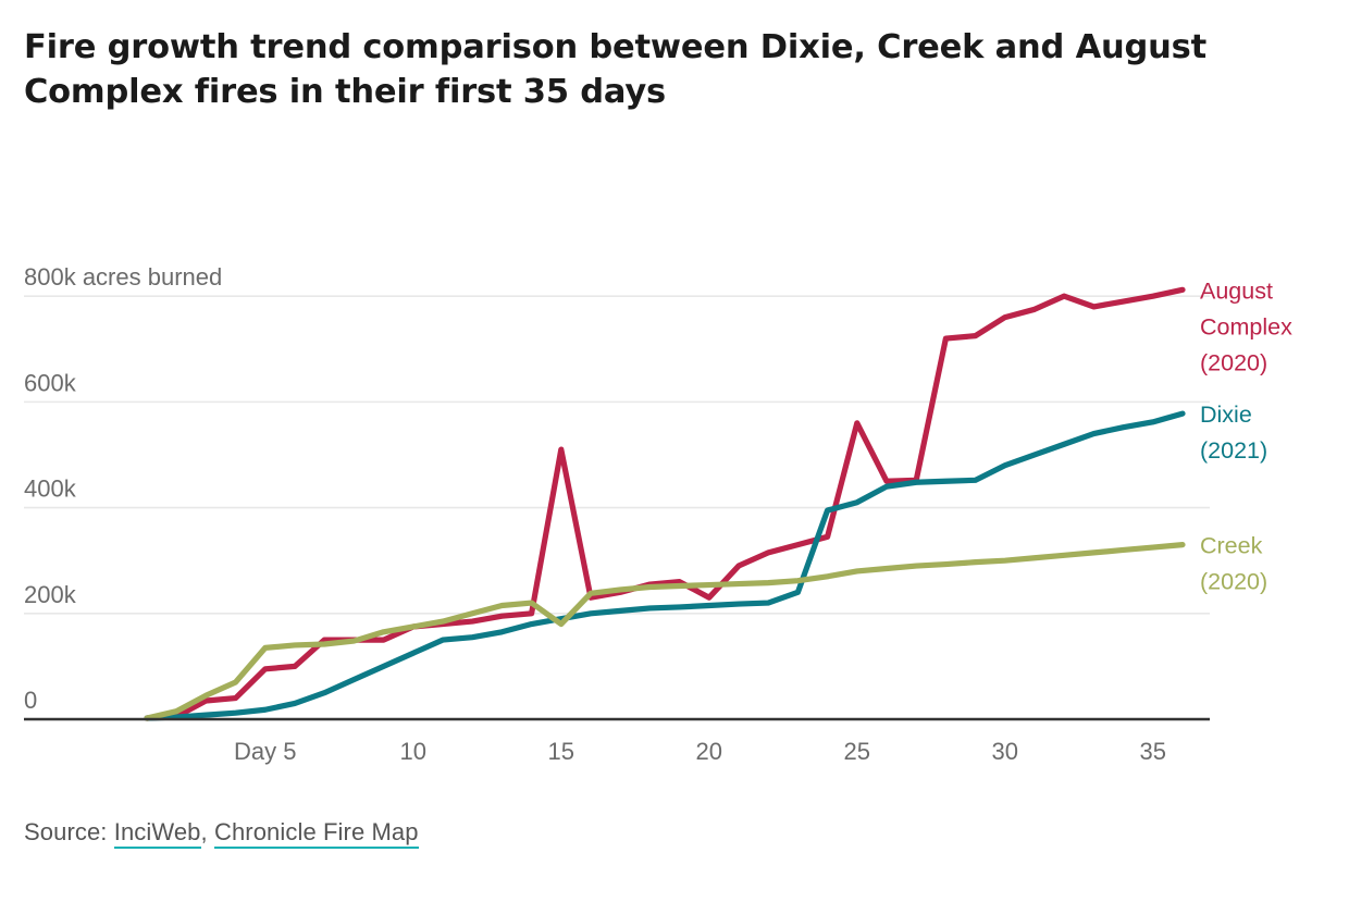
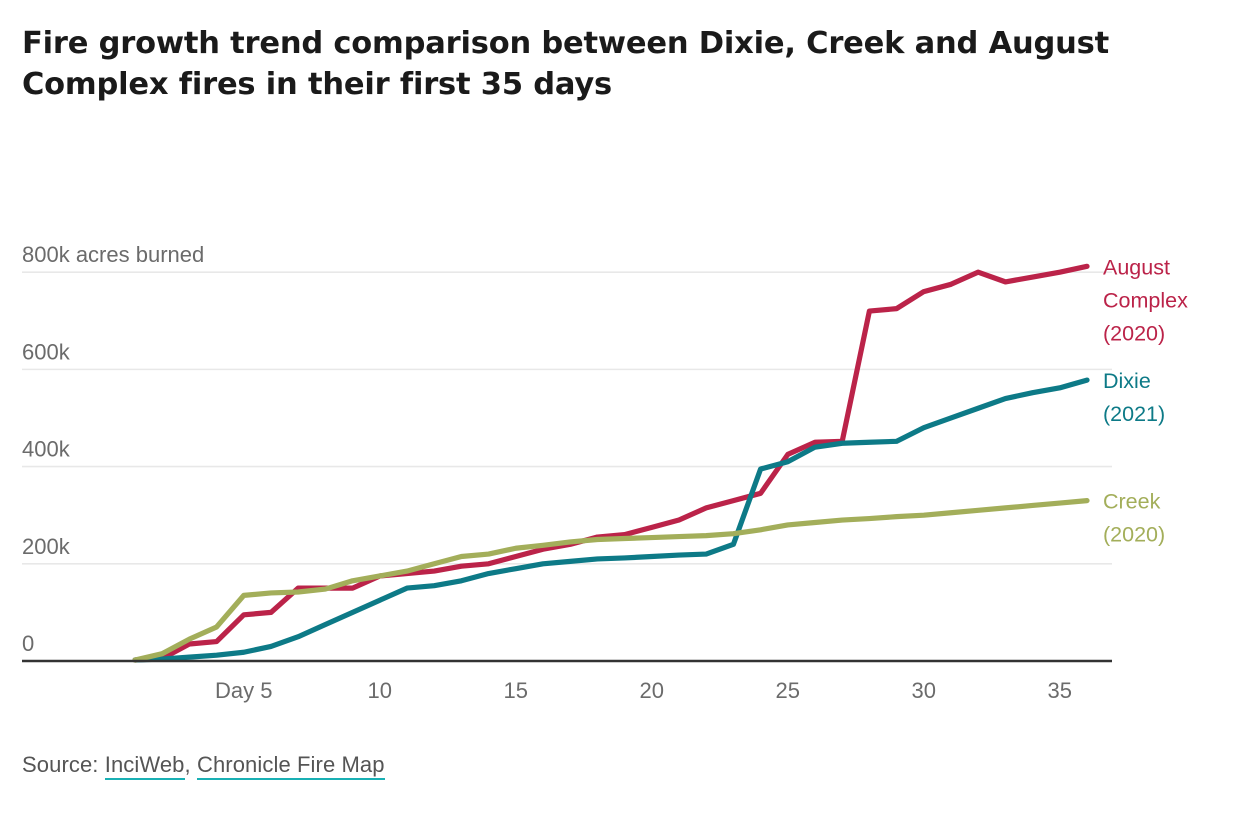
August Complex (2020)/15: 510k -> 220k
Creek (2020)/15: 180k -> 230k
August Complex (2020)/20: 230k -> 280k
August Complex (2020)/25: 560k -> 420k
